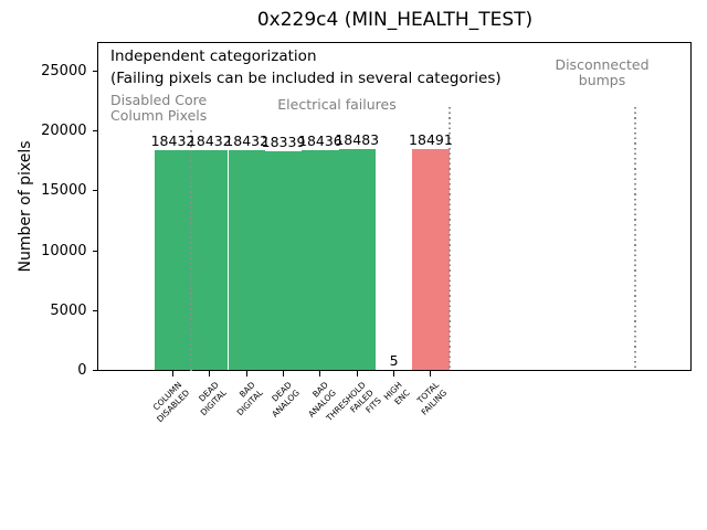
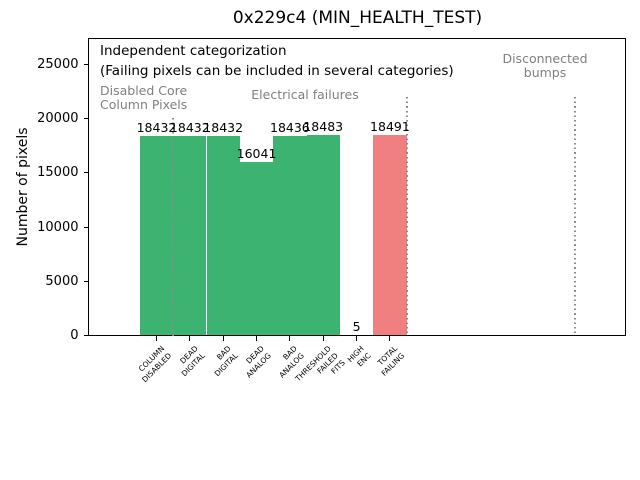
DEAD ANALOG: 18339 -> 16041
